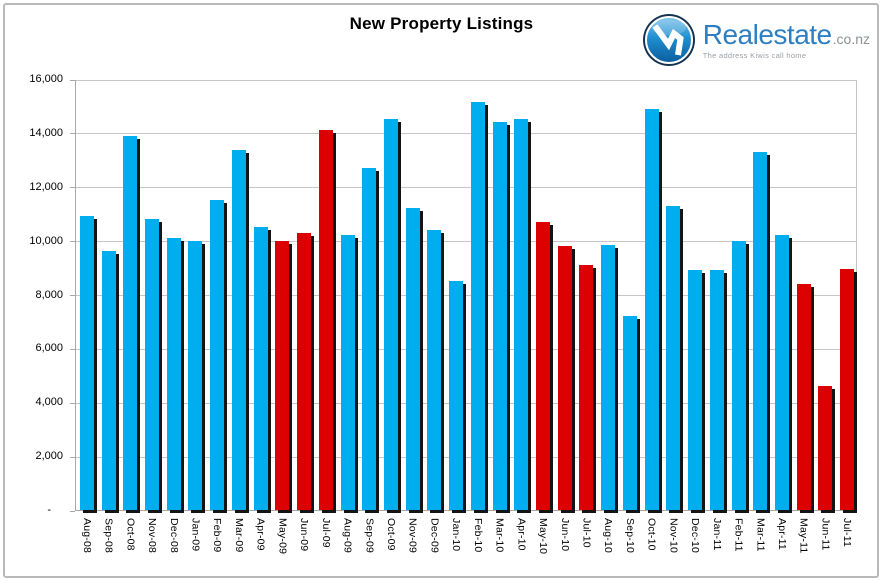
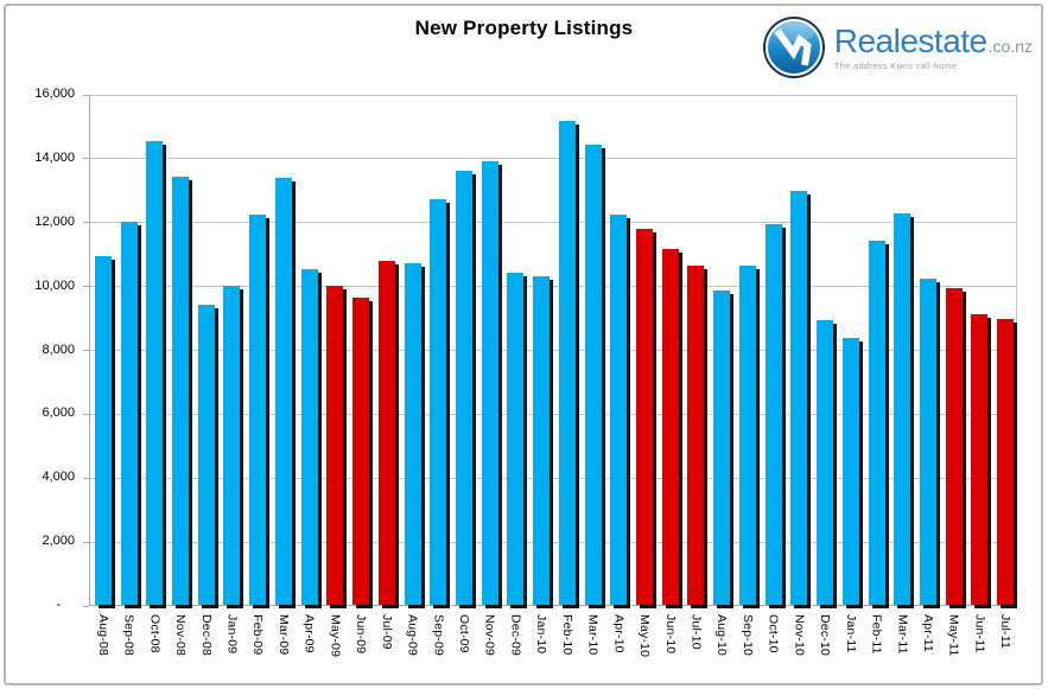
Sep-08: 9600 -> 12000
Oct-08: 13900 -> 14500
Nov-08: 10800 -> 13400
Dec-08: 10100 -> 9400
Feb-09: 11500 -> 12200
Jun-09: 10300 -> 9600
Jul-09: 14100 -> 10800
Aug-09: 10200 -> 10700
Oct-09: 14500 -> 13600
Nov-09: 11200 -> 13900
Jan-10: 8500 -> 10300
Apr-10: 14500 -> 12200
May-10: 10700 -> 11800
Jun-10: 9800 -> 11200
Jul-10: 9100 -> 10600
Sep-10: 7200 -> 10600
Oct-10: 14900 -> 11900
Nov-10: 11300 -> 13000
Jan-11: 8900 -> 8400
Feb-11: 10000 -> 11400
Mar-11: 13300 -> 12200
May-11: 8400 -> 9900
Jun-11: 4600 -> 9100
